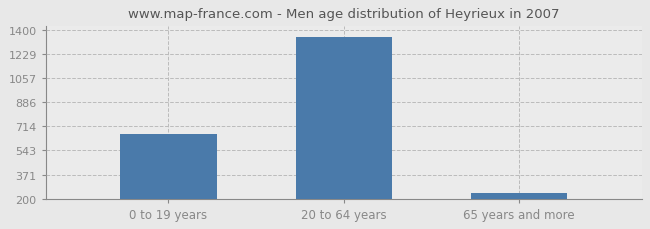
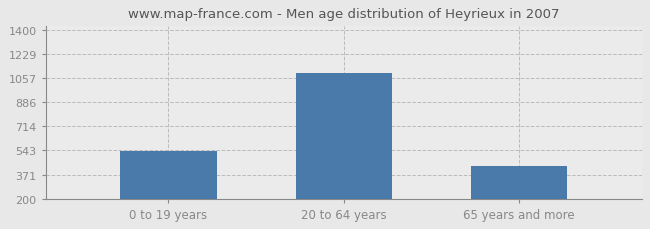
0 to 19 years: 660 -> 540
20 to 64 years: 1350 -> 1090
65 years and more: 240 -> 430
